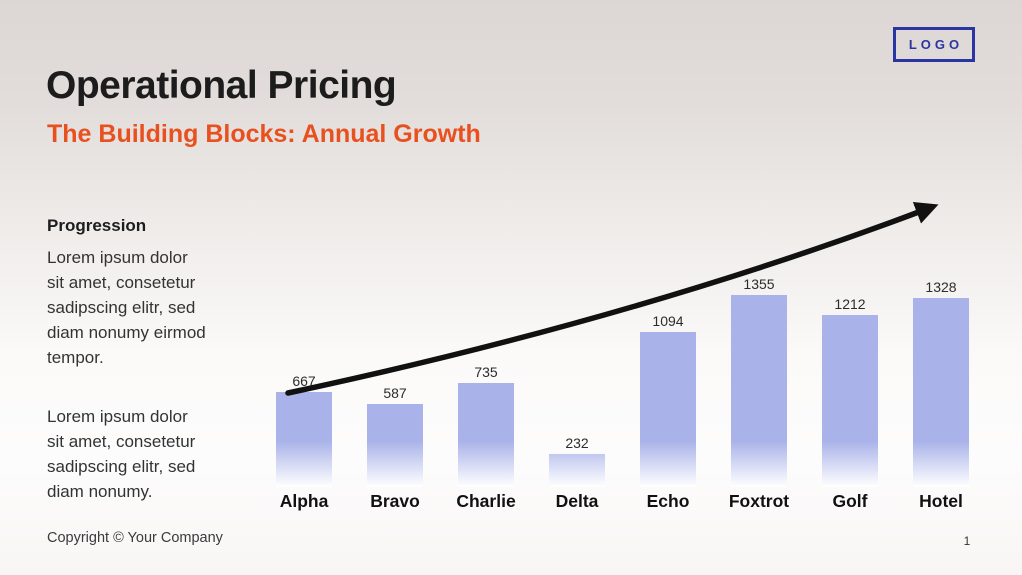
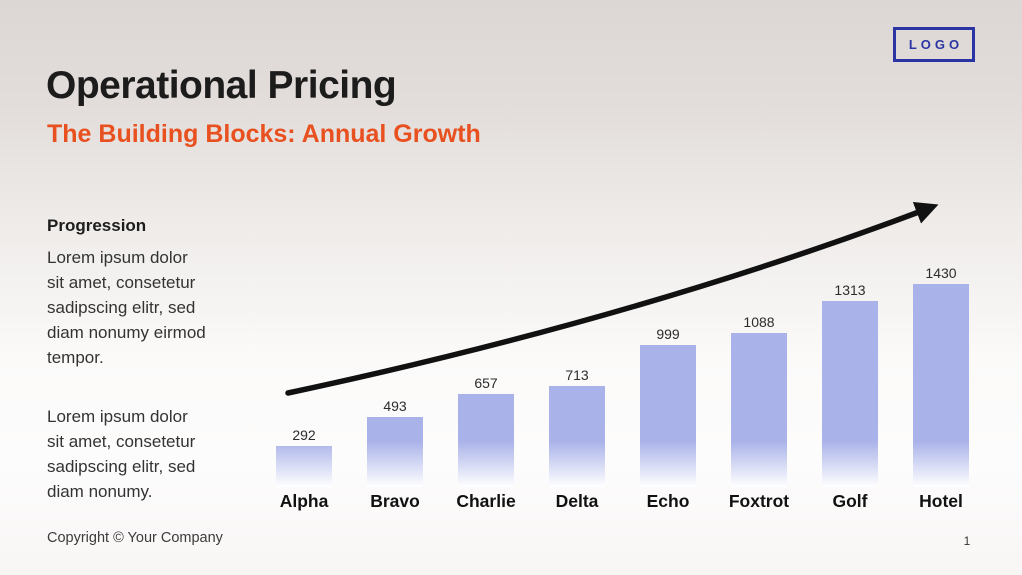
Alpha: 667 -> 292
Bravo: 587 -> 493
Charlie: 735 -> 657
Delta: 232 -> 713
Echo: 1094 -> 999
Foxtrot: 1355 -> 1088
Golf: 1212 -> 1313
Hotel: 1328 -> 1430
